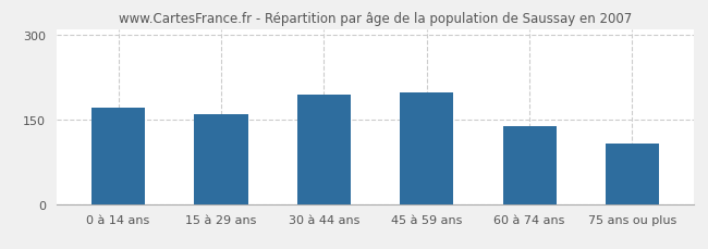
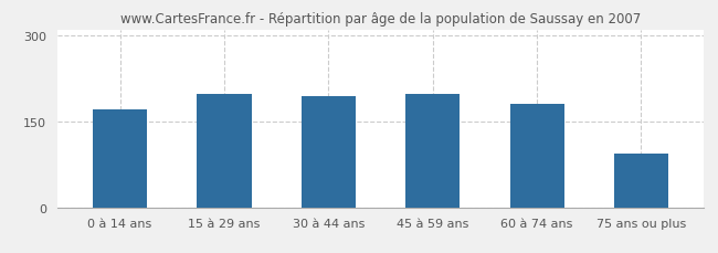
15 à 29 ans: 160 -> 198
60 à 74 ans: 138 -> 180
75 ans ou plus: 108 -> 94
